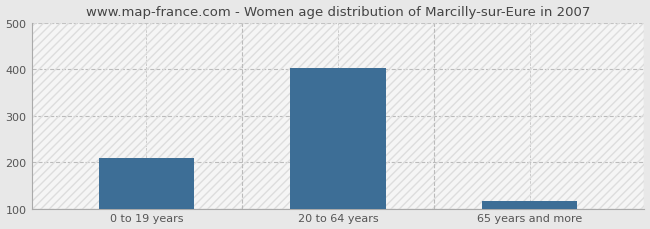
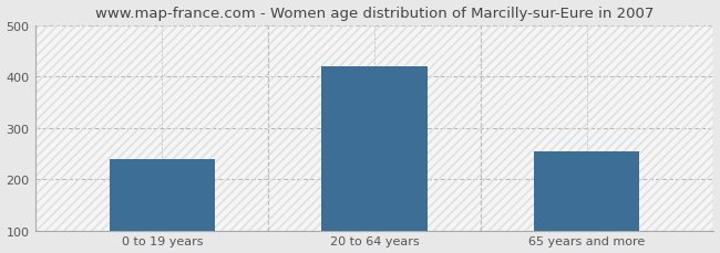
0 to 19 years: 210 -> 240
20 to 64 years: 403 -> 420
65 years and more: 117 -> 255
